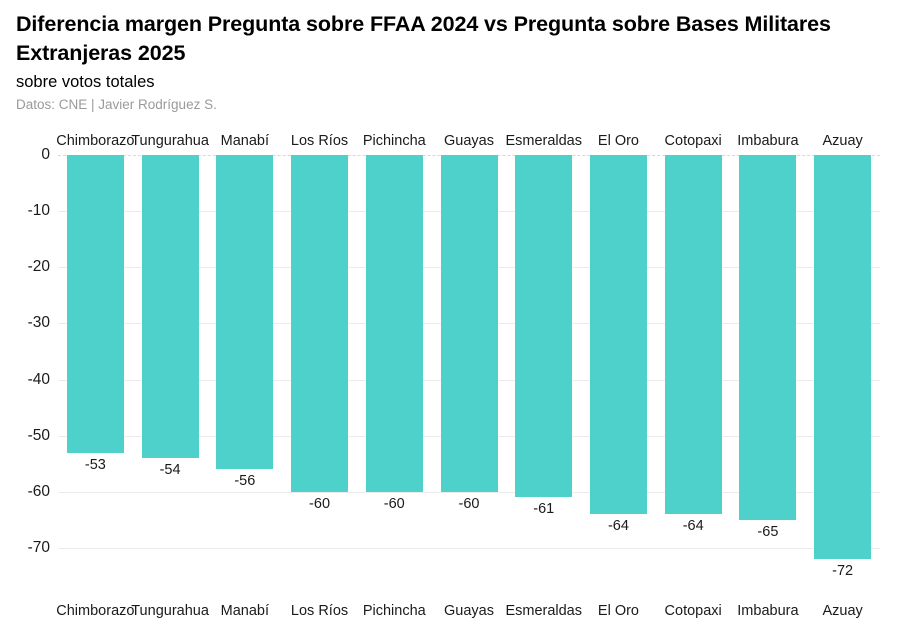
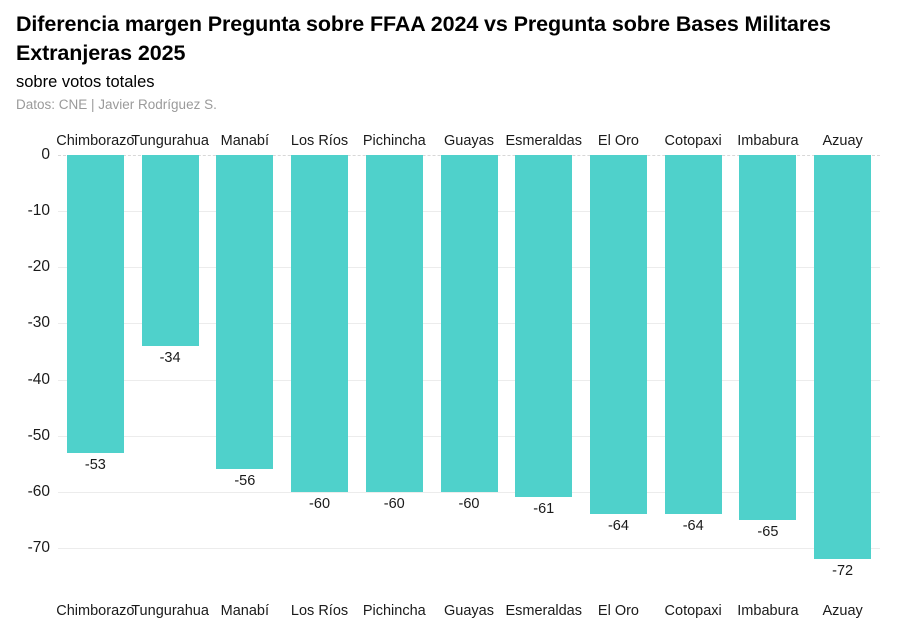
Tungurahua: -54 -> -34
